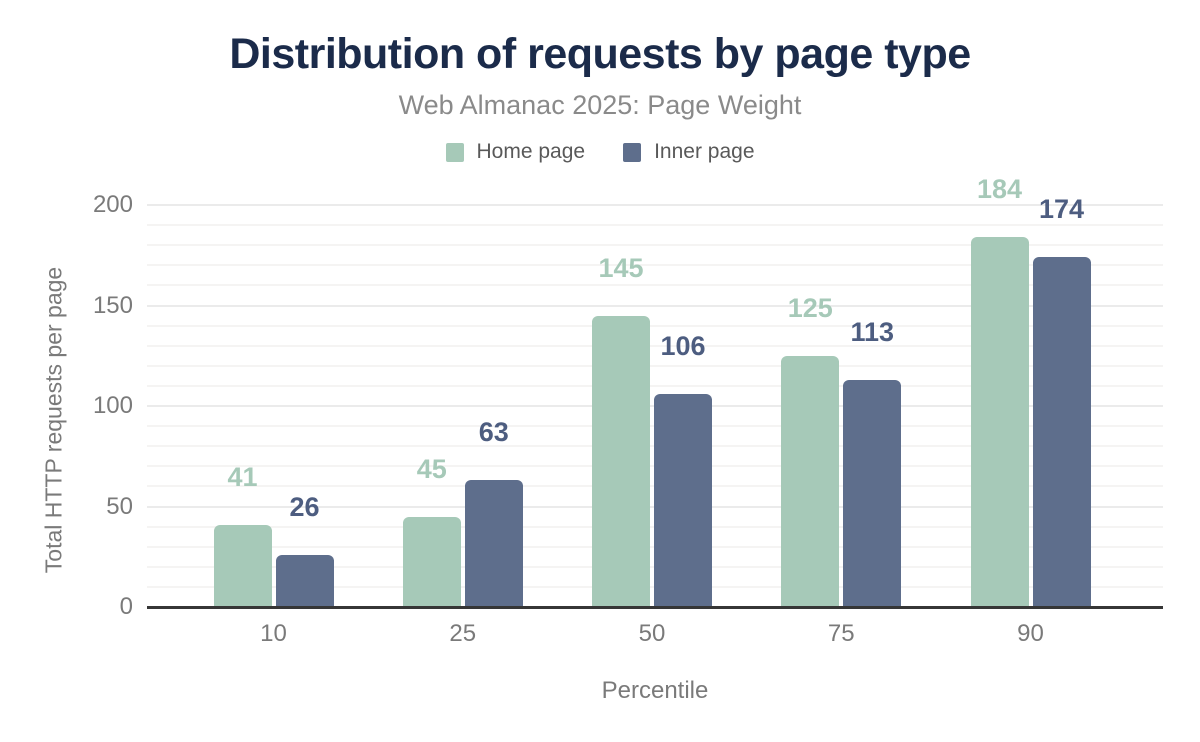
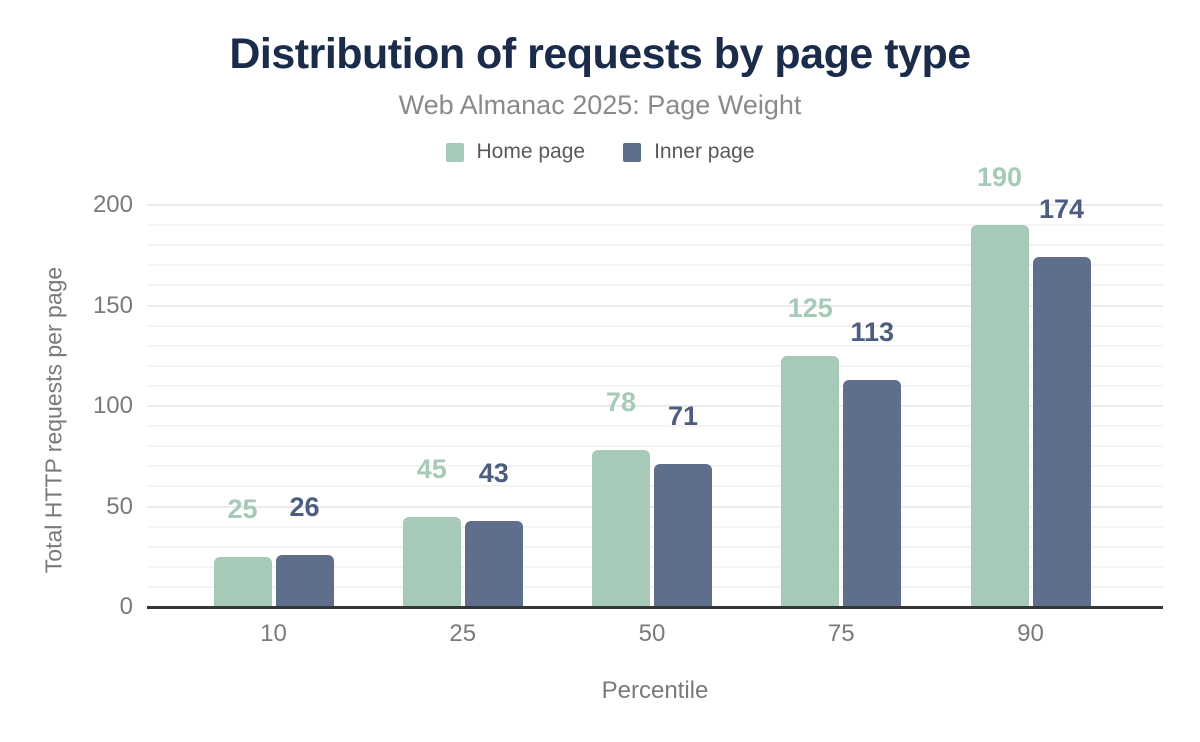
Home page/10: 41 -> 25
Inner page/25: 63 -> 43
Home page/50: 145 -> 78
Inner page/50: 106 -> 71
Home page/90: 184 -> 190
